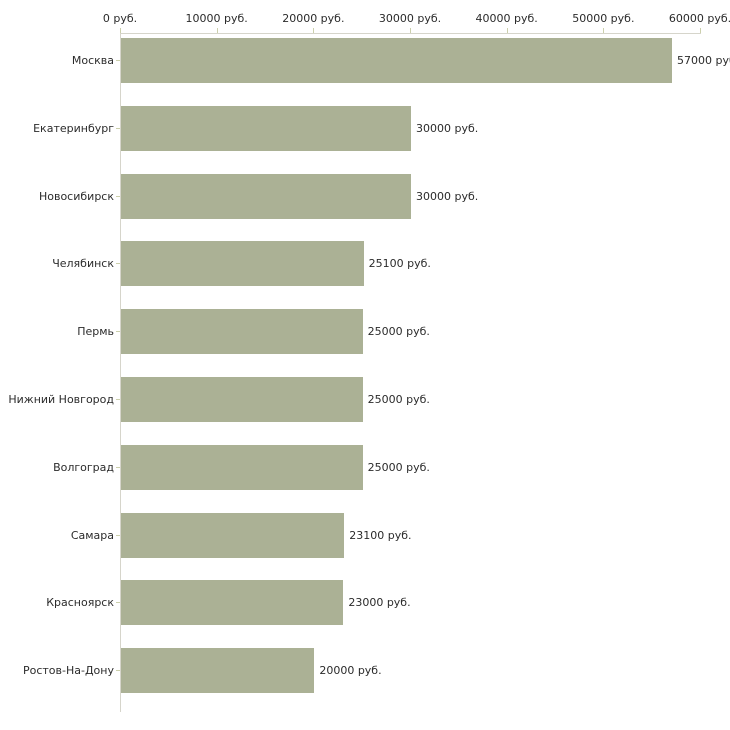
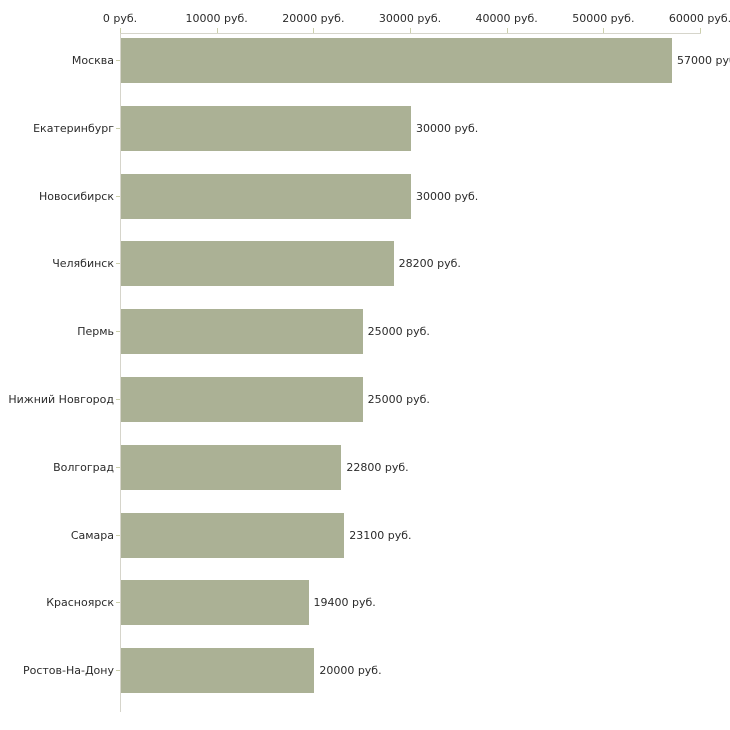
Челябинск: 25100 -> 28200
Волгоград: 25000 -> 22800
Красноярск: 23000 -> 19400
